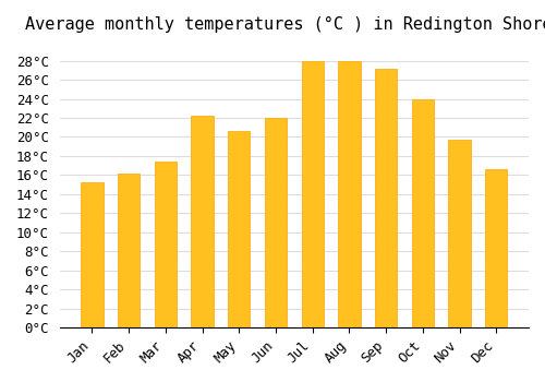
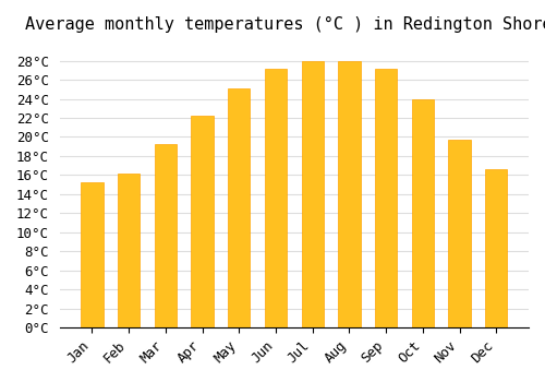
Mar: 17.4°C -> 19.3°C
May: 20.6°C -> 25.1°C
Jun: 22.0°C -> 27.2°C
